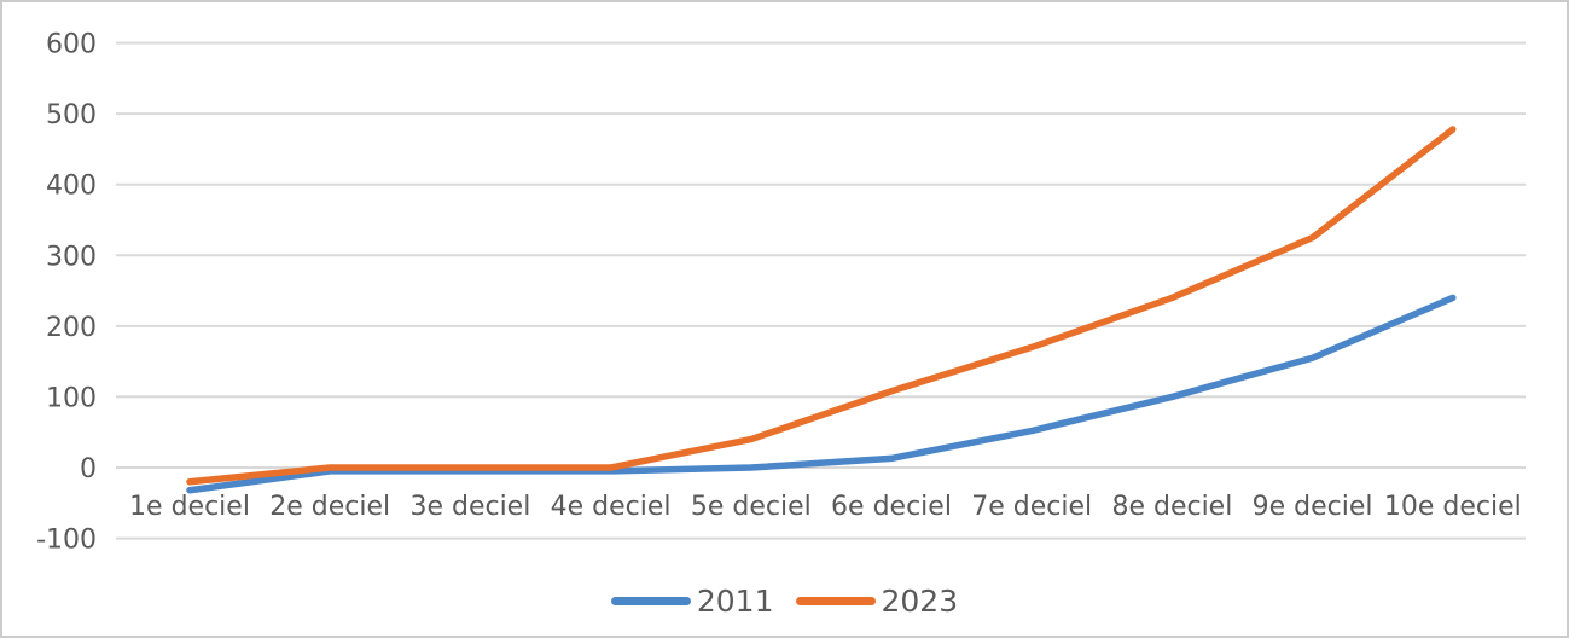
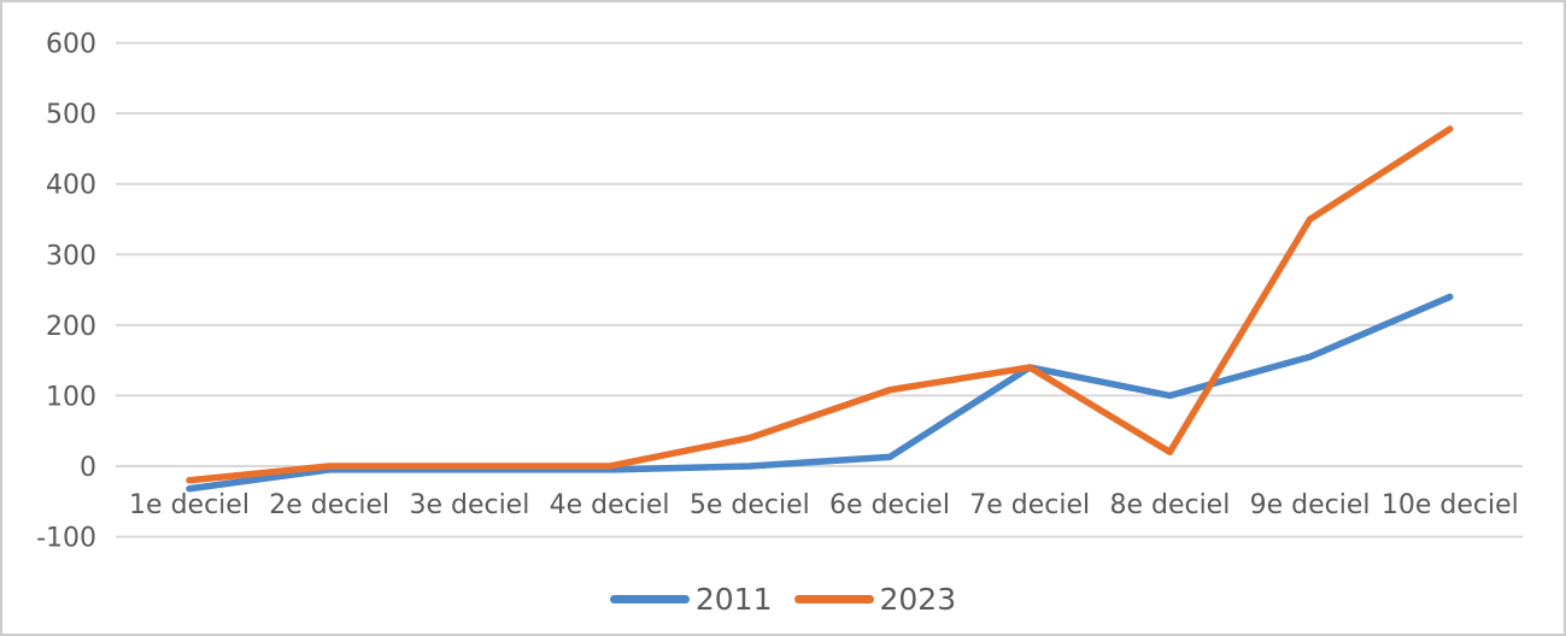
2011/7e deciel: 50 -> 140
2023/7e deciel: 170 -> 140
2023/8e deciel: 240 -> 20
2023/9e deciel: 320 -> 350
